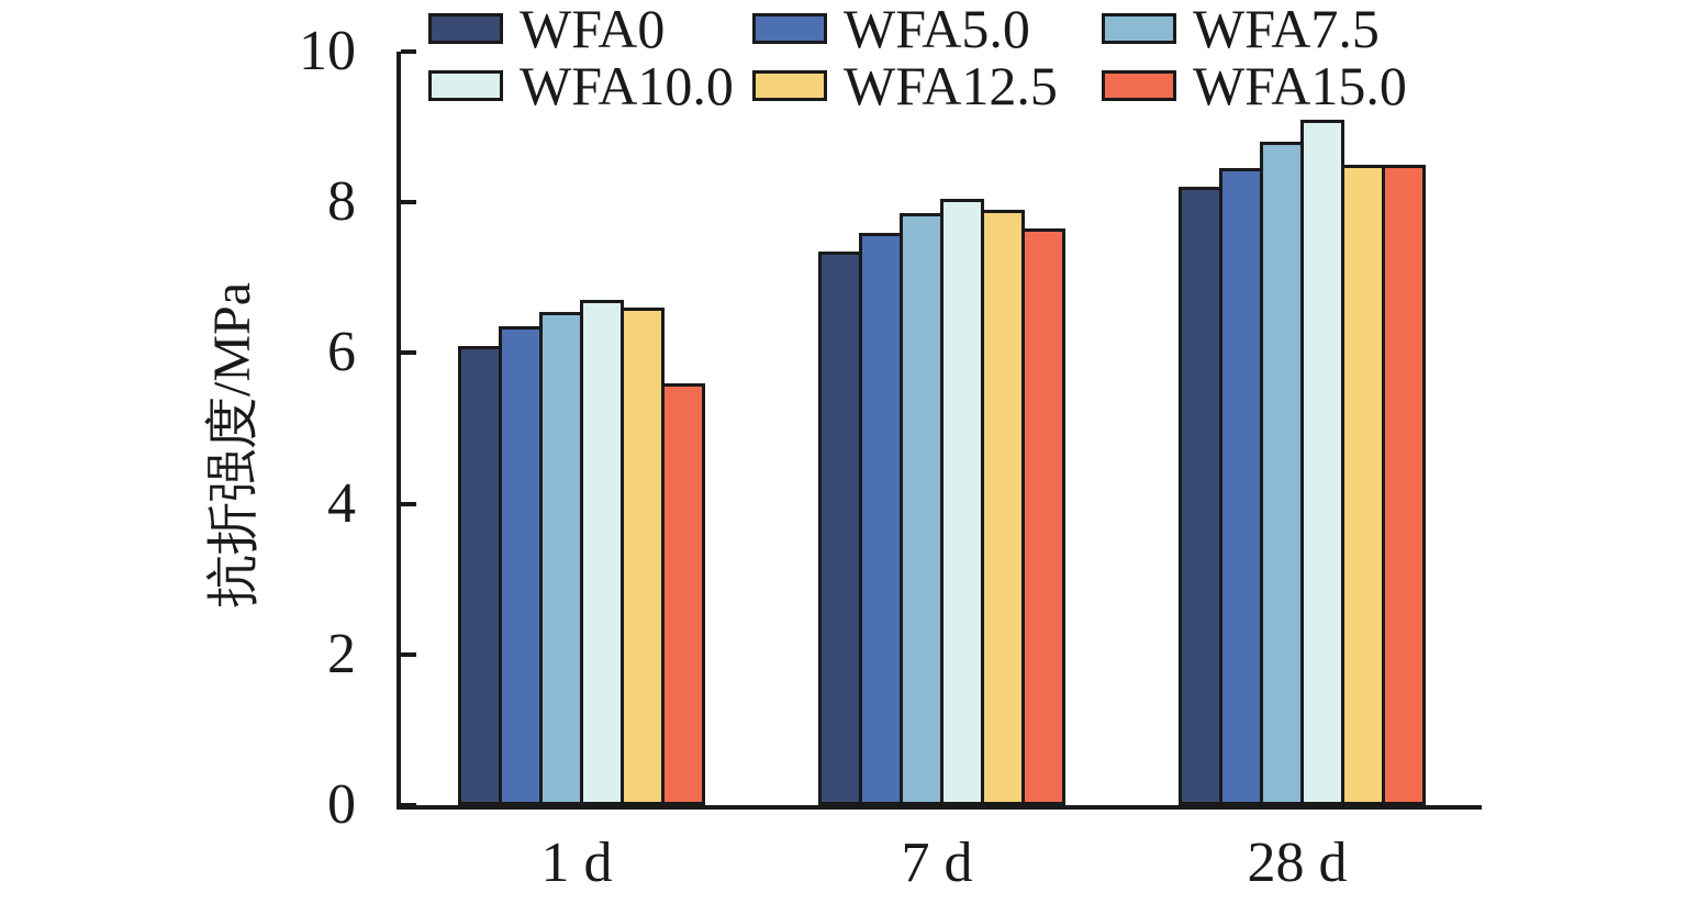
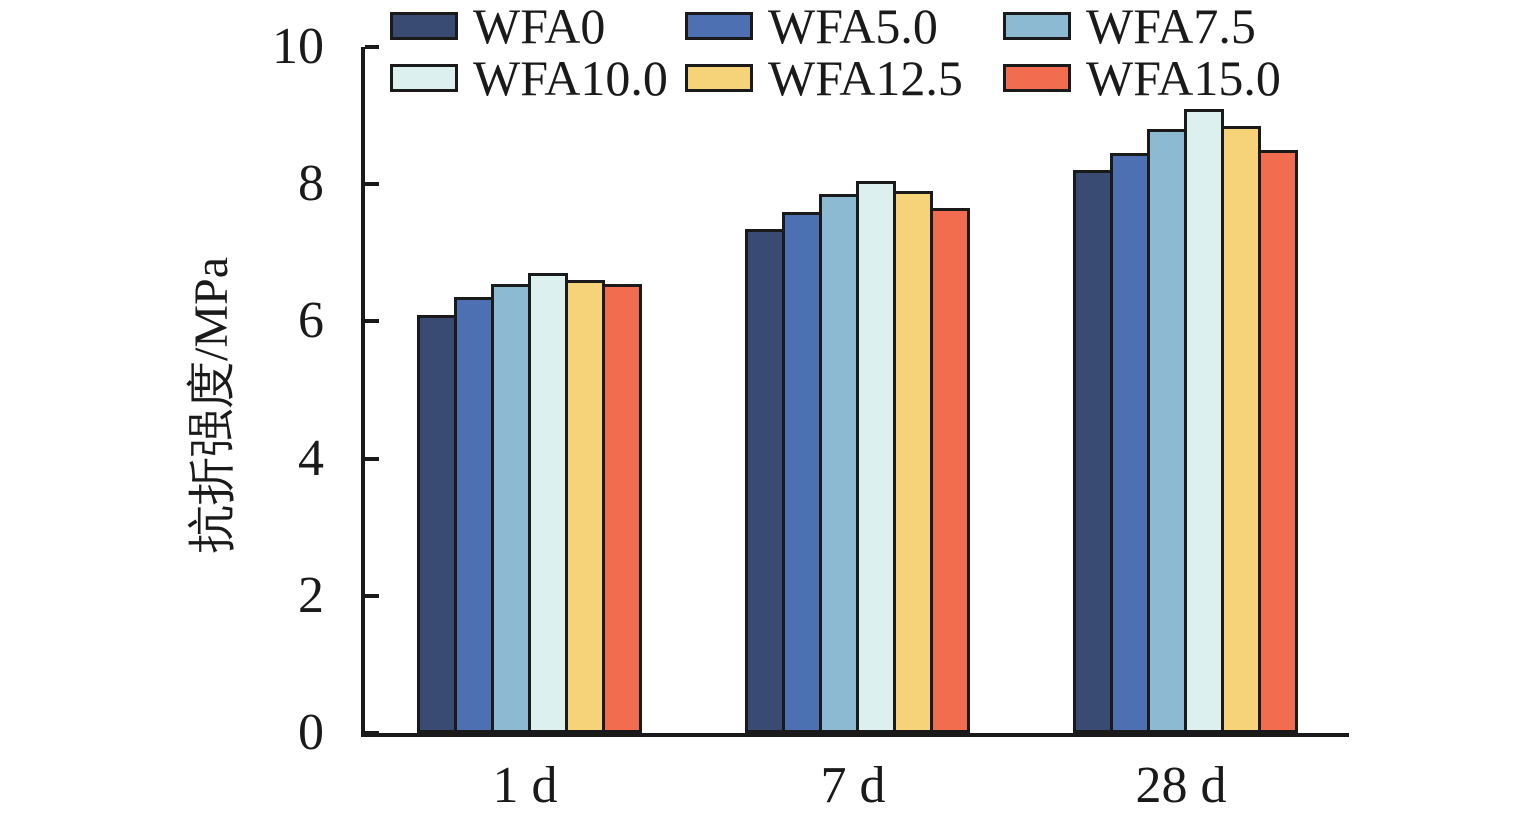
WFA15.0/1 d: 5.6 -> 6.5
WFA12.5/28 d: 8.5 -> 8.8
